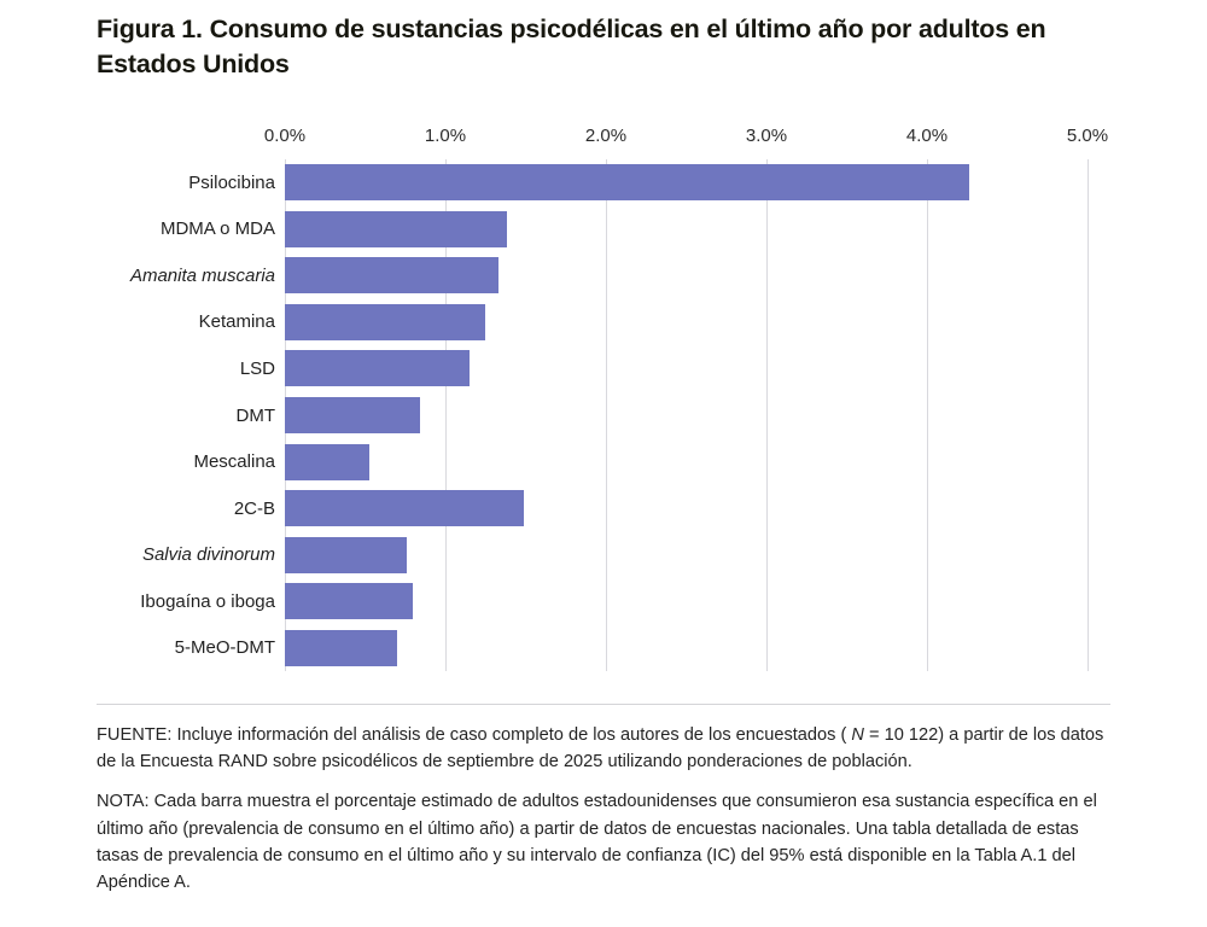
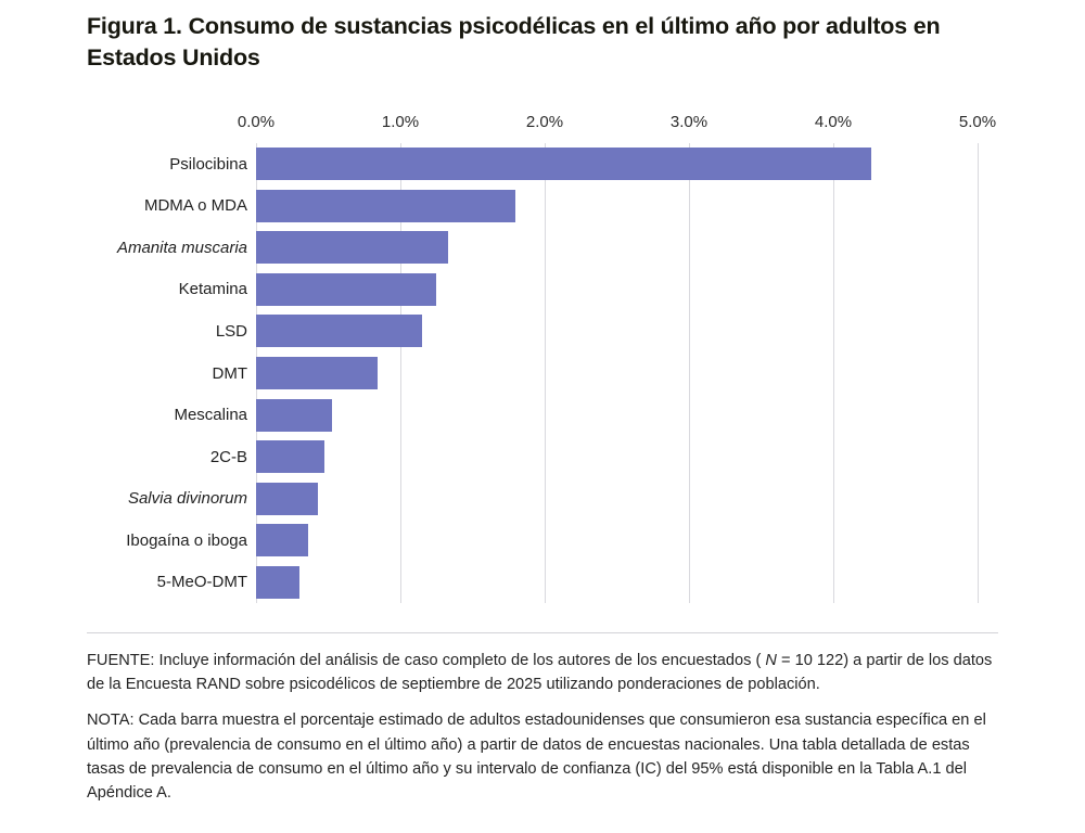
MDMA o MDA: 1.38% -> 1.80%
2C-B: 1.49% -> 0.47%
Salvia divinorum: 0.76% -> 0.43%
Ibogaína o iboga: 0.80% -> 0.36%
5-MeO-DMT: 0.70% -> 0.30%
